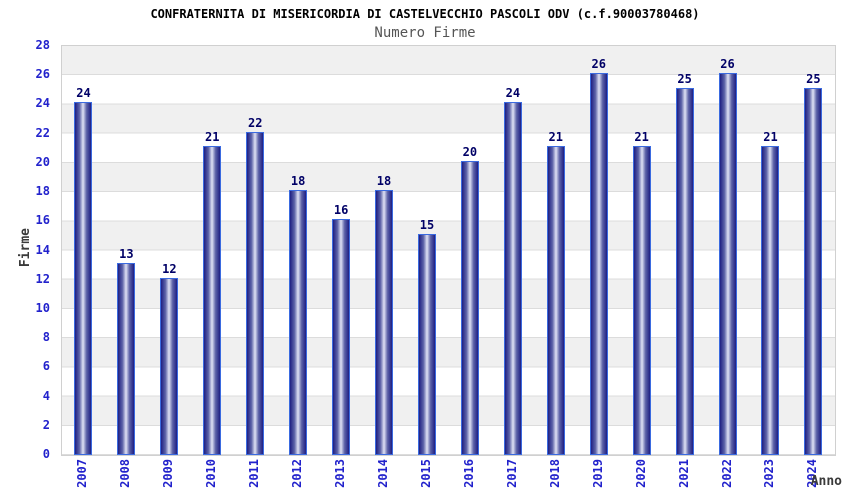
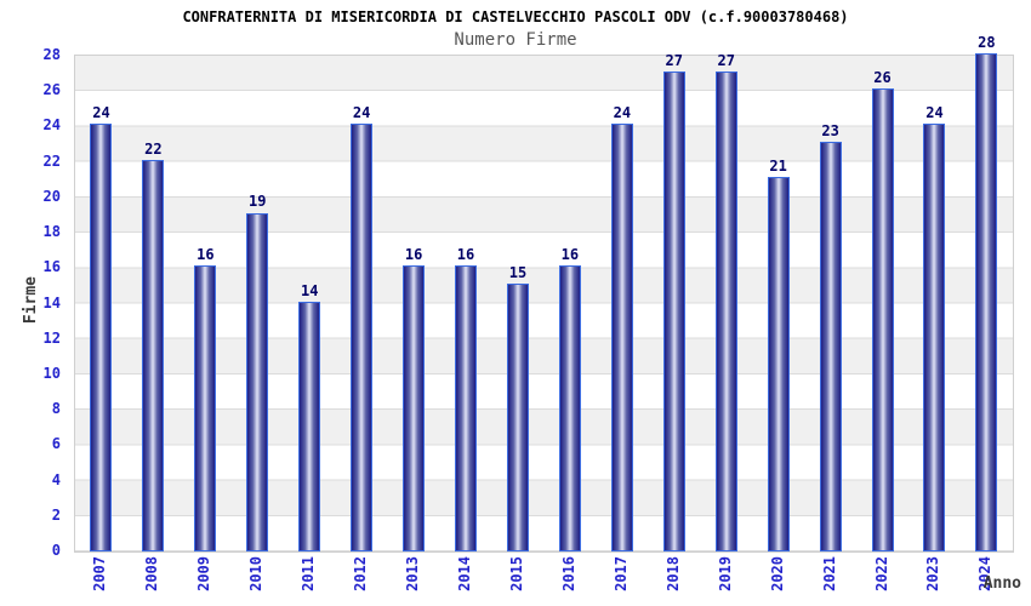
2008: 13 -> 22
2009: 12 -> 16
2010: 21 -> 19
2011: 22 -> 14
2012: 18 -> 24
2014: 18 -> 16
2016: 20 -> 16
2018: 21 -> 27
2019: 26 -> 27
2021: 25 -> 23
2023: 21 -> 24
2024: 25 -> 28
